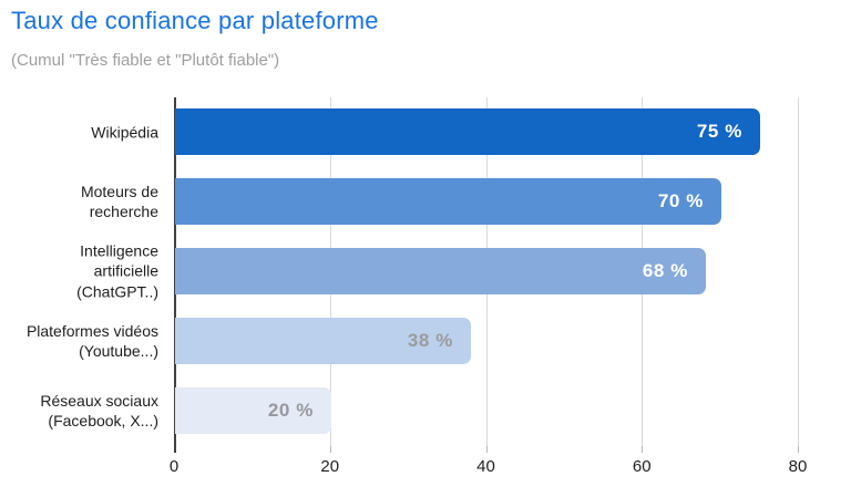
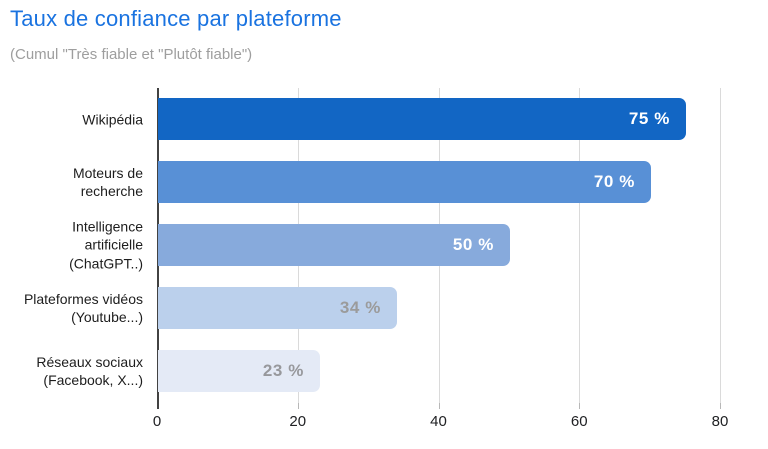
Intelligence artificielle (ChatGPT..): 68 -> 50
Plateformes vidéos (Youtube...): 38 -> 34
Réseaux sociaux (Facebook, X...): 20 -> 23
